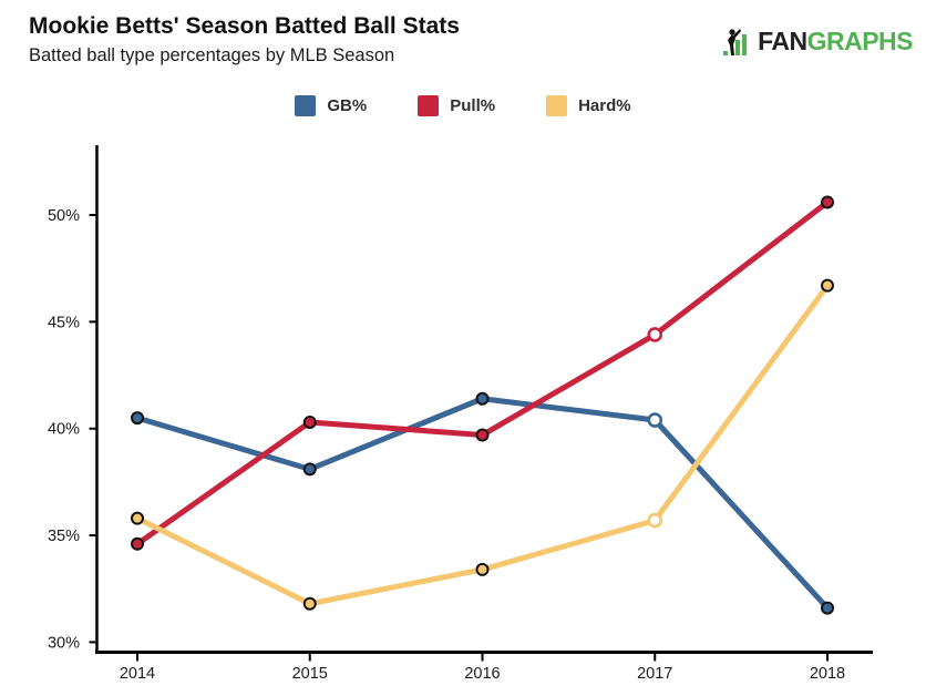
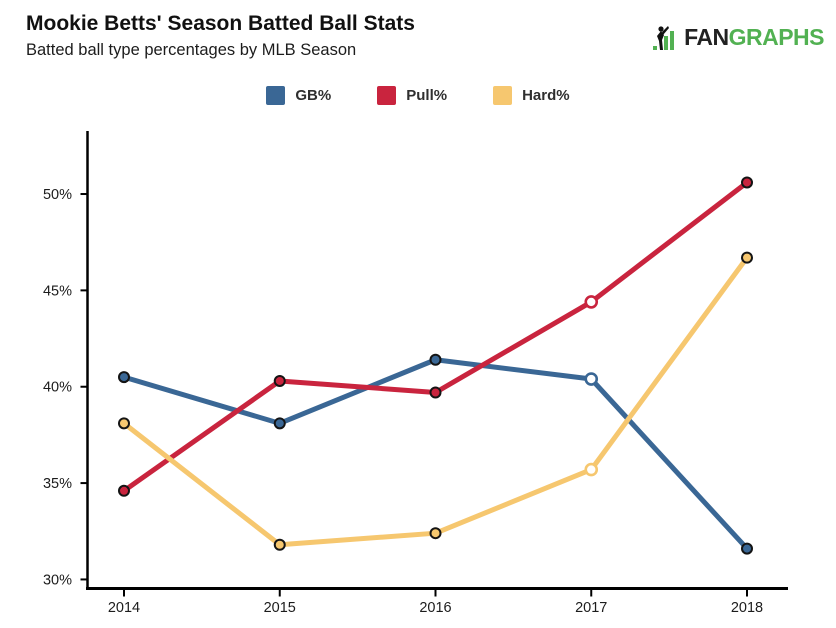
Hard%/2014: 35.8% -> 38.1%
Hard%/2016: 33.4% -> 32.4%
